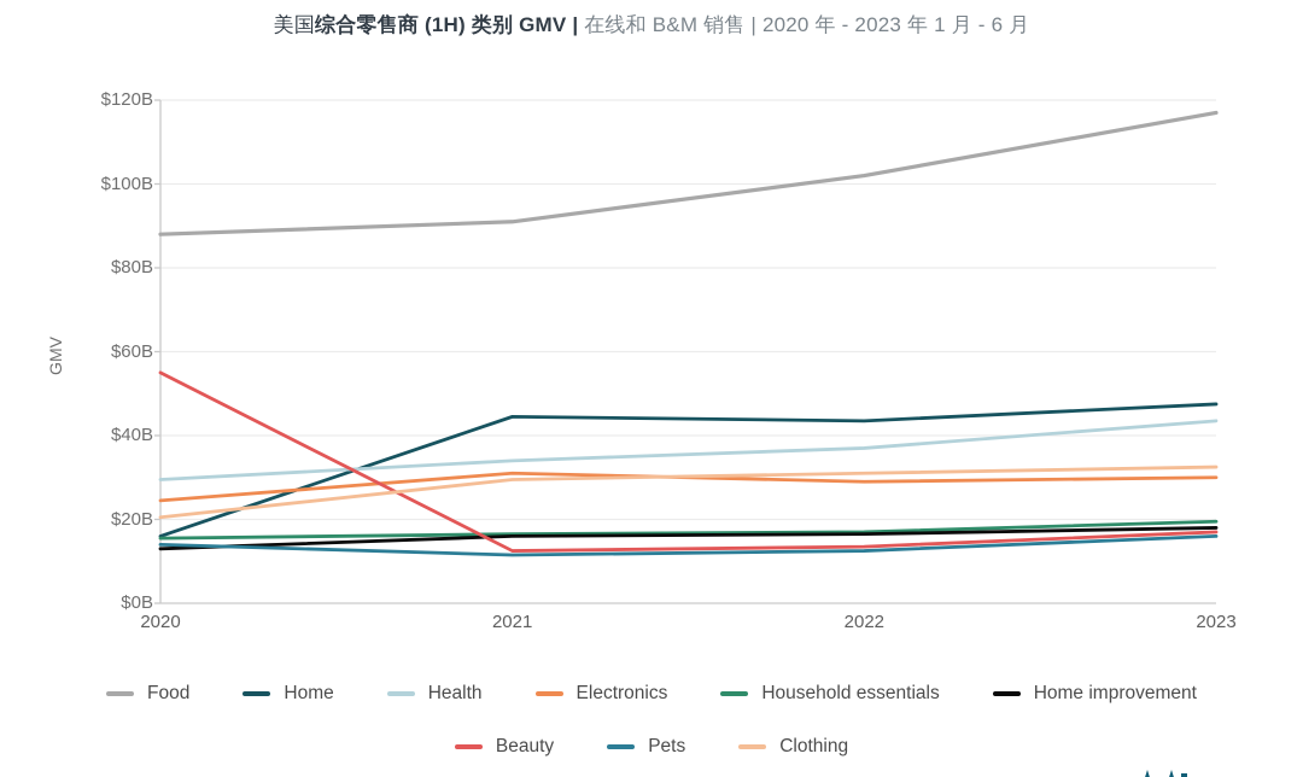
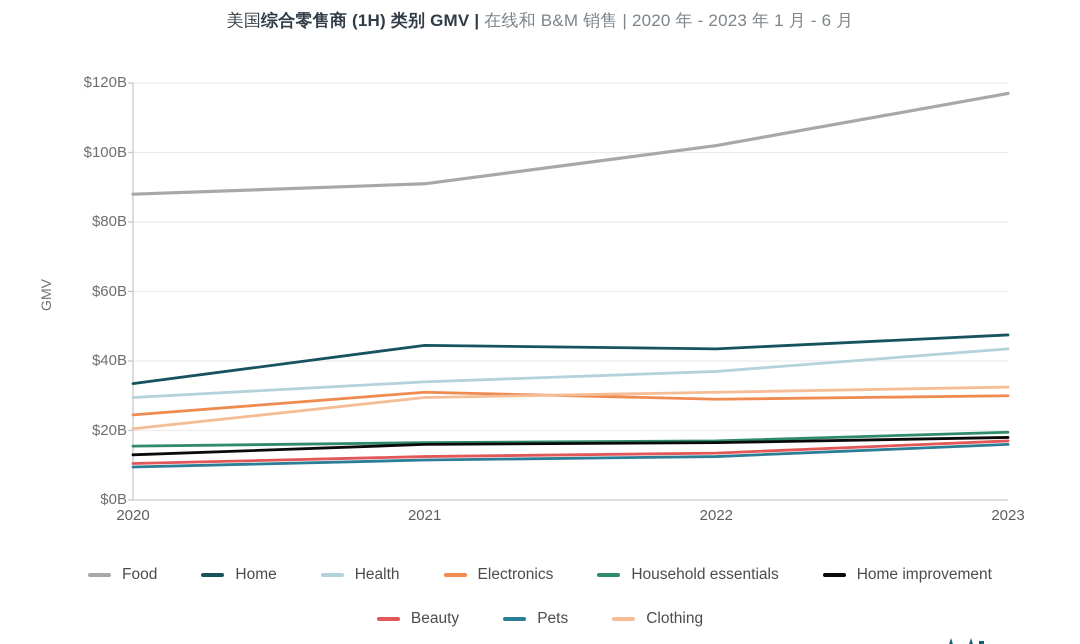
Home/2020: $16B -> $34B
Beauty/2020: $55B -> $10B
Pets/2020: $14B -> $10B
